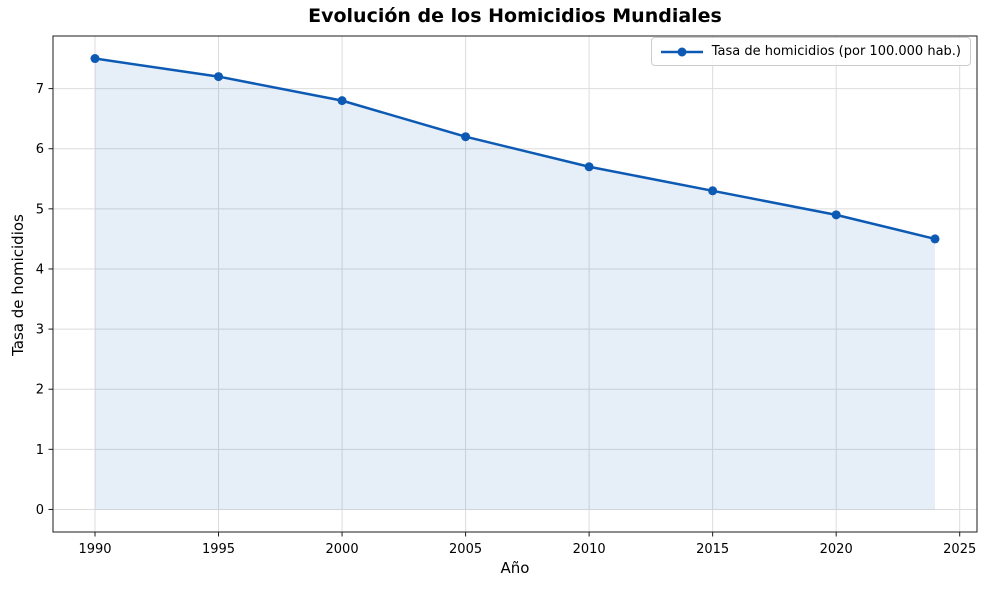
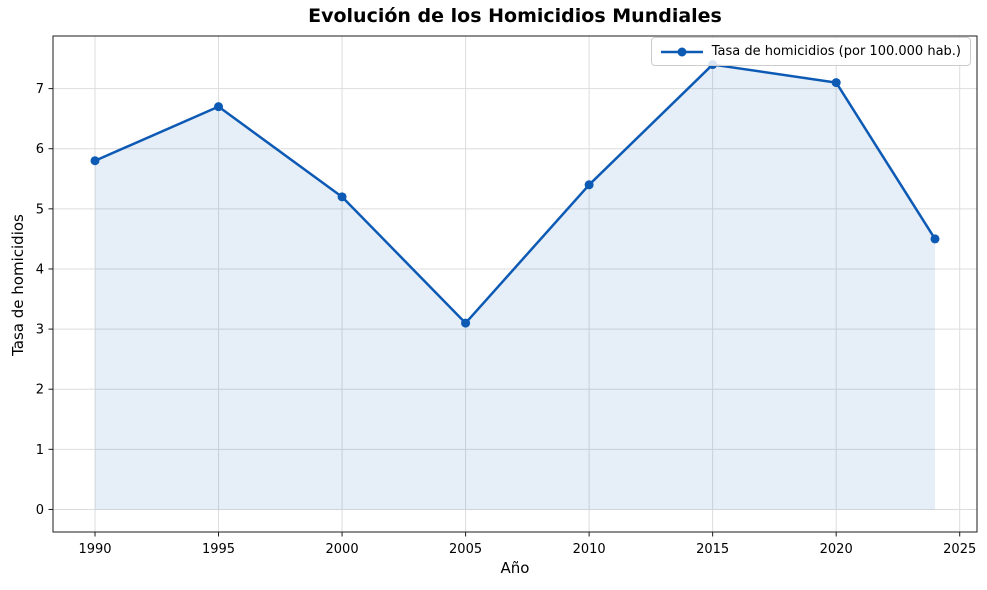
1990: 7.5 -> 5.8
1995: 7.2 -> 6.7
2000: 6.8 -> 5.2
2005: 6.2 -> 3.1
2010: 5.7 -> 5.4
2015: 5.3 -> 7.4
2020: 4.9 -> 7.1
